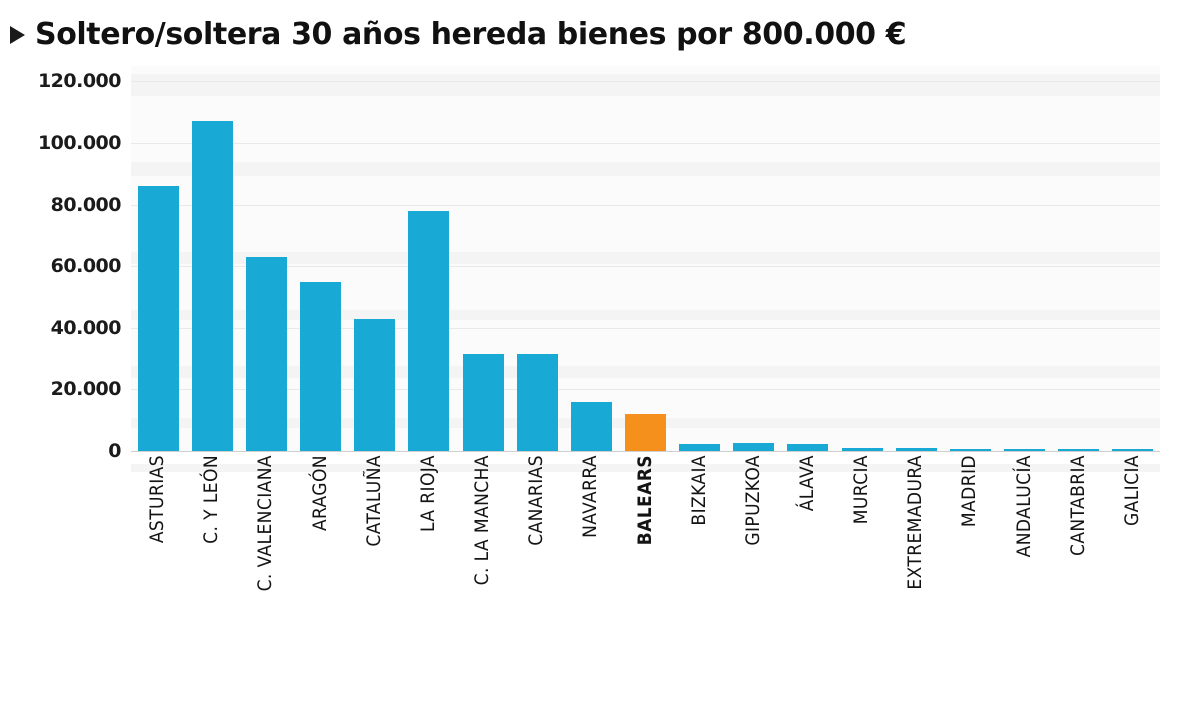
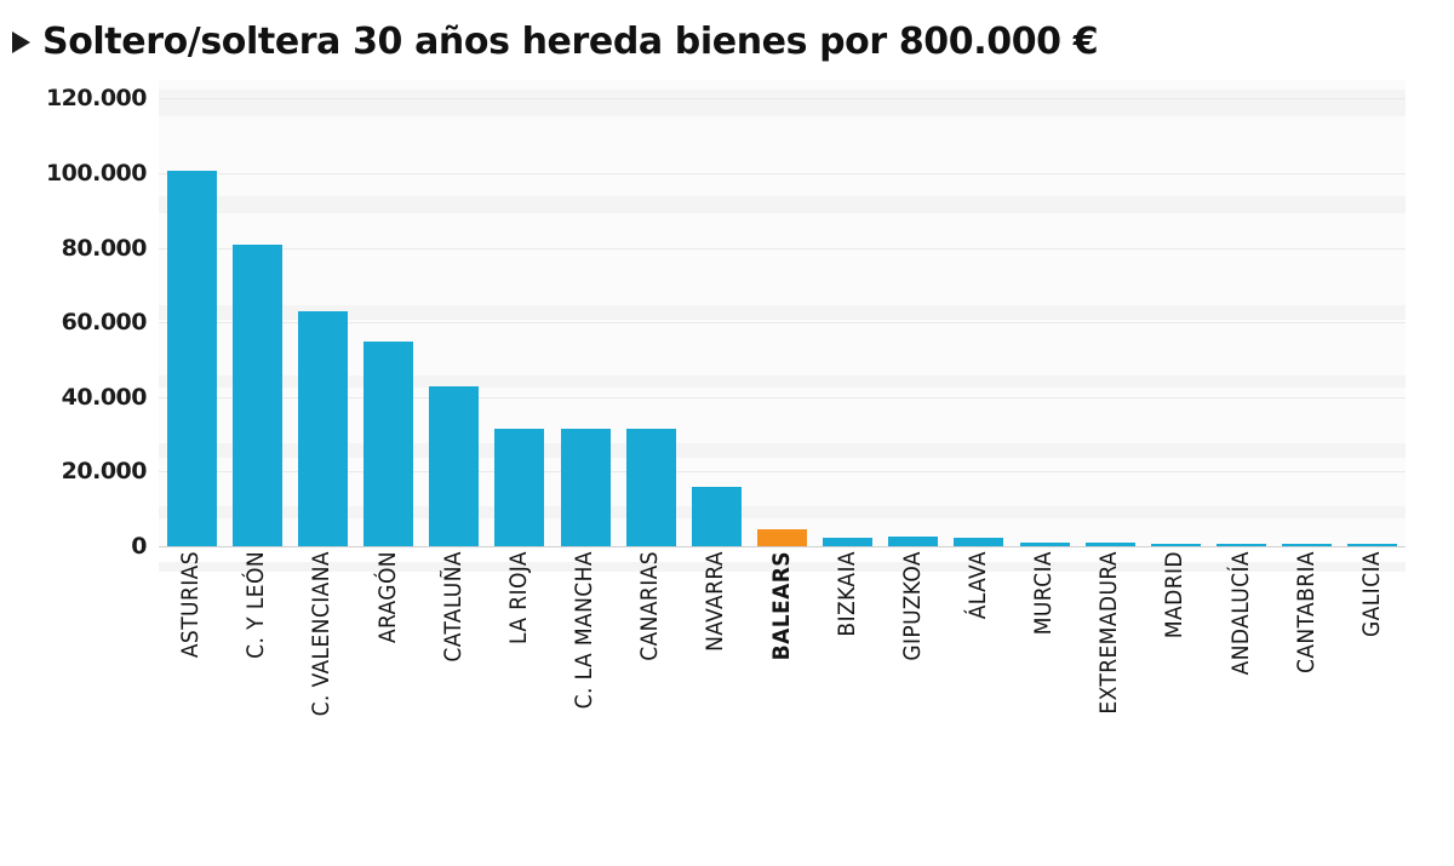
ASTURIAS: 86000 -> 100000
C. Y LEÓN: 107000 -> 81000
LA RIOJA: 78000 -> 32000
BALEARS: 12000 -> 5000
